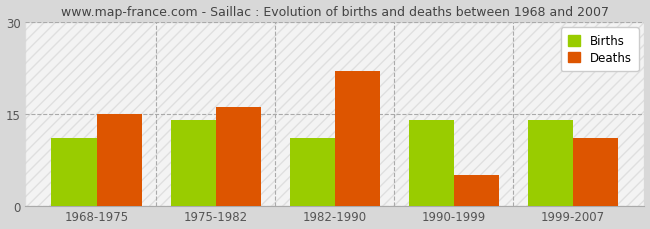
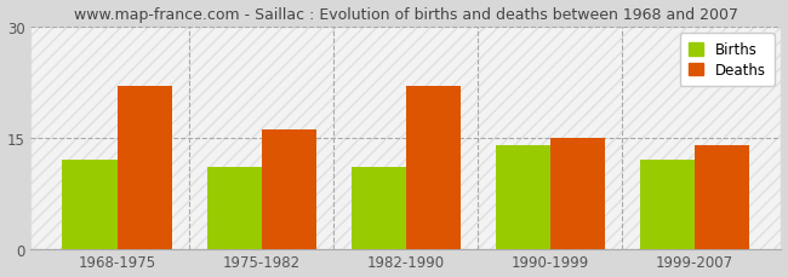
Births/1968-1975: 11 -> 12
Deaths/1968-1975: 15 -> 22
Births/1975-1982: 14 -> 11
Deaths/1990-1999: 5 -> 15
Births/1999-2007: 14 -> 12
Deaths/1999-2007: 11 -> 14
